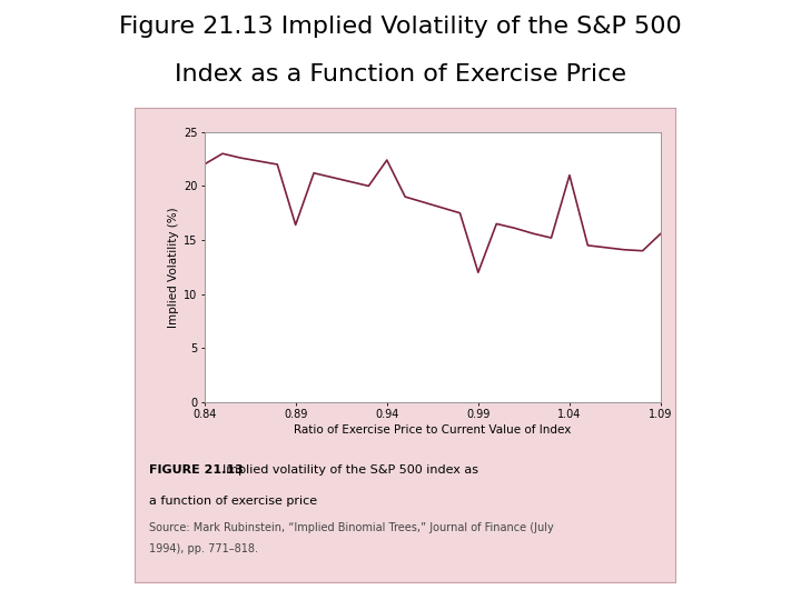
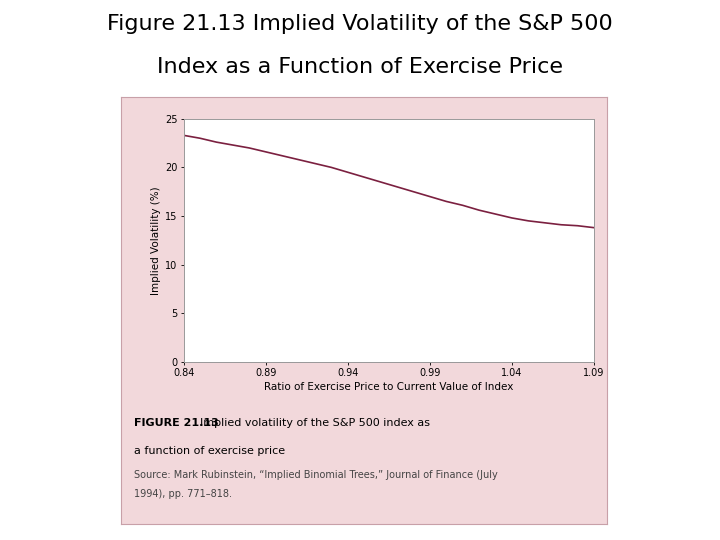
0.84: 22.0 -> 23.3
0.89: 16.4 -> 21.6
0.94: 22.4 -> 19.5
0.99: 12.0 -> 17.0
1.04: 21.0 -> 14.8
1.09: 15.6 -> 13.8
